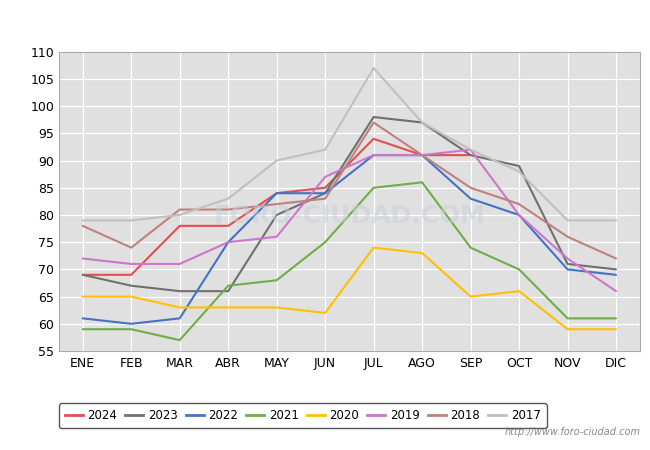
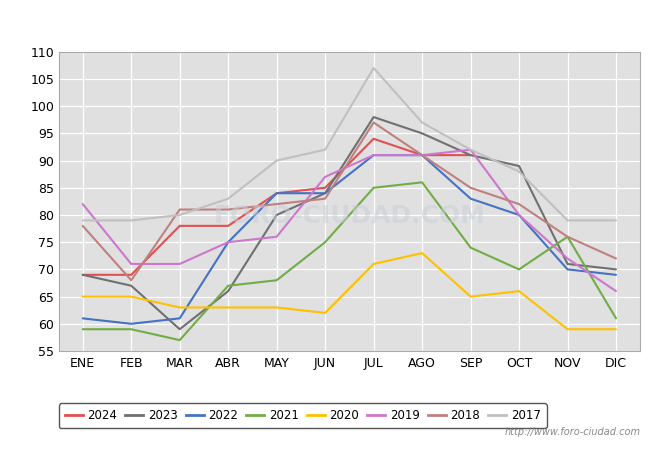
2019/ENE: 72 -> 82
2018/FEB: 74 -> 68
2023/MAR: 66 -> 59
2020/JUL: 74 -> 71
2023/AGO: 97 -> 95
2021/NOV: 61 -> 76
